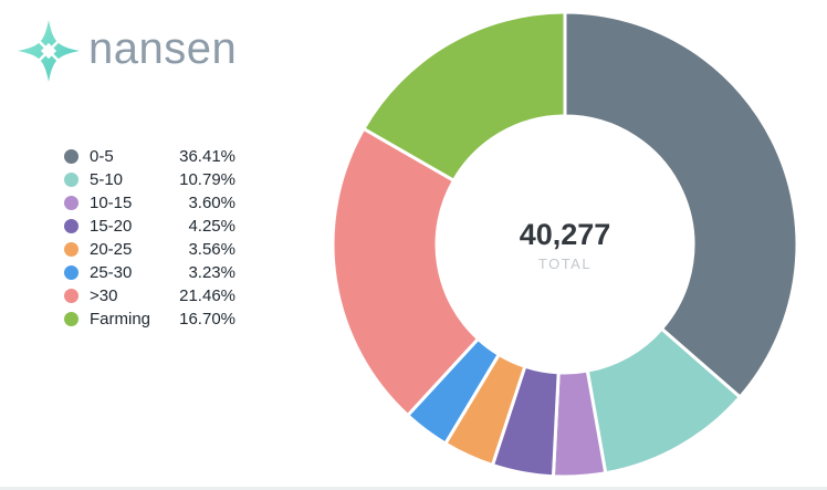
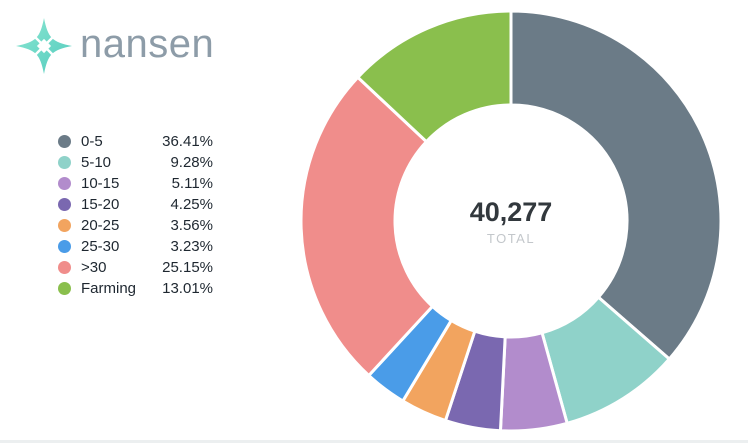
5-10: 10.79% -> 9.28%
10-15: 3.60% -> 5.11%
>30: 21.46% -> 25.15%
Farming: 16.70% -> 13.01%
